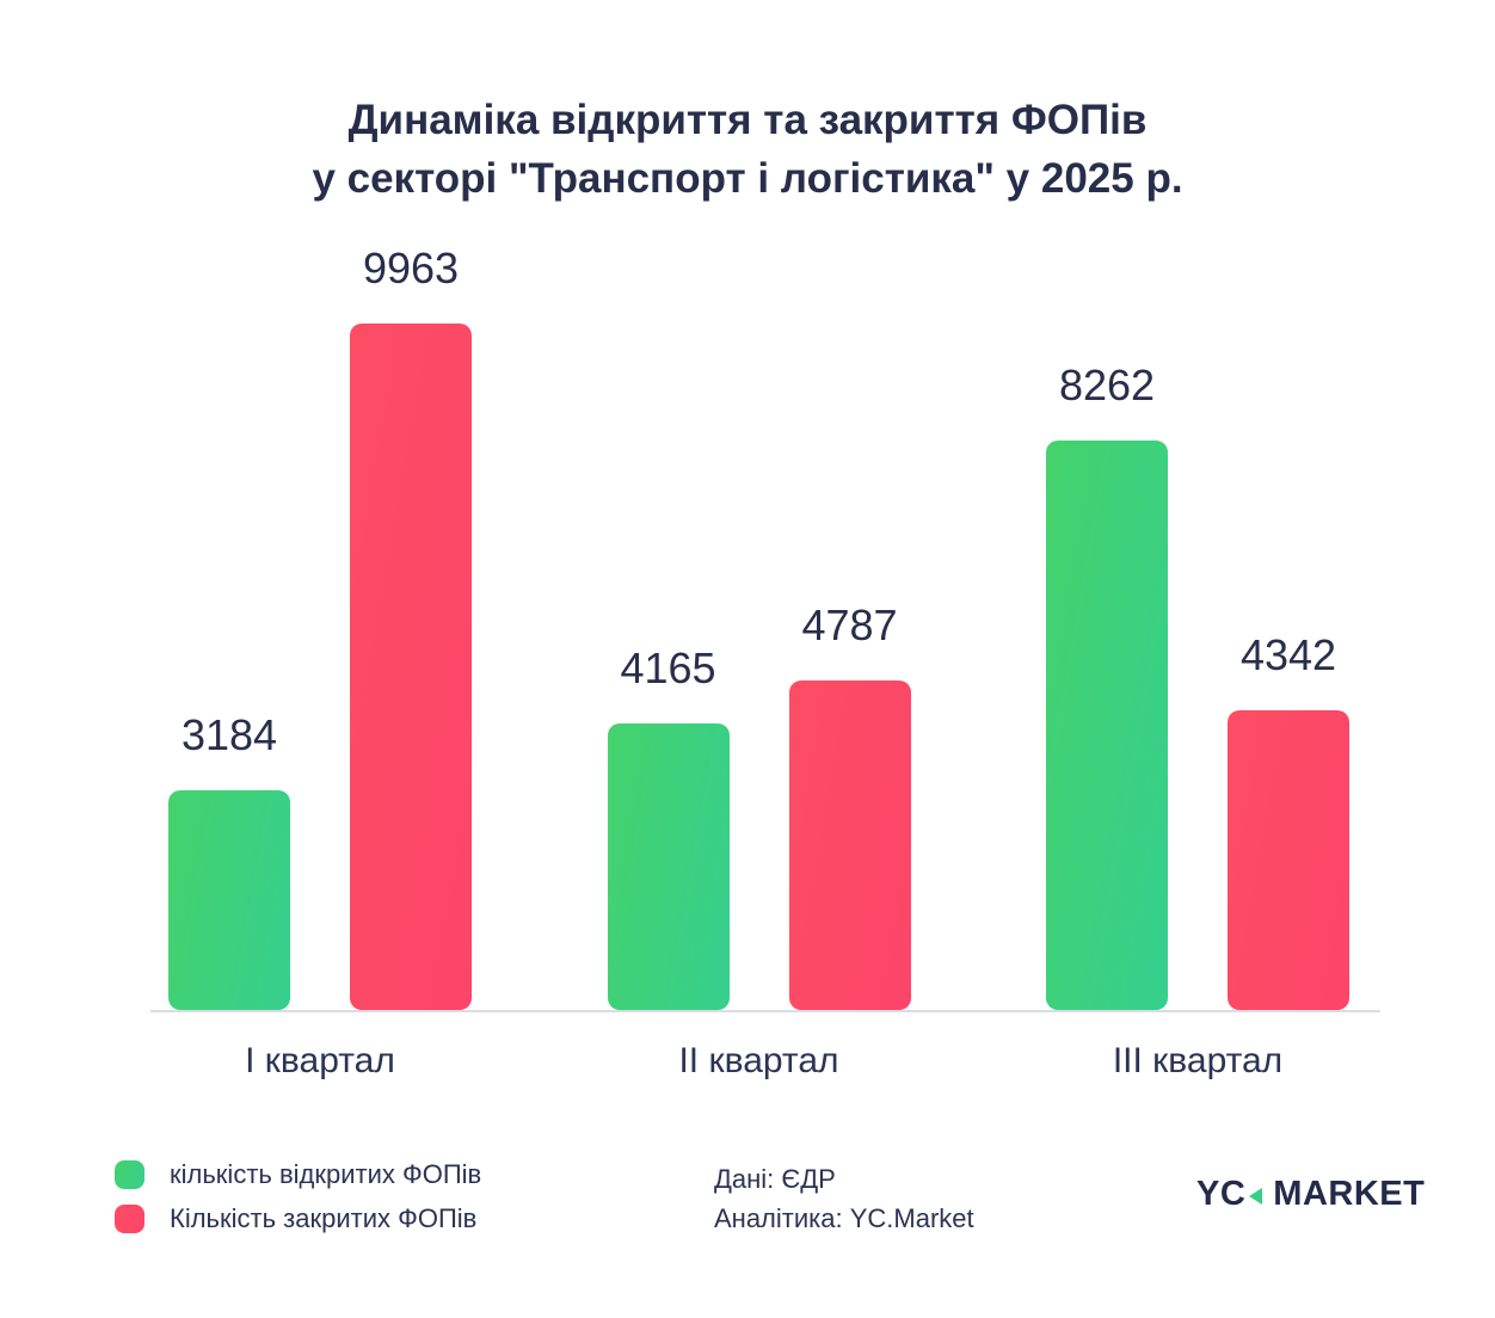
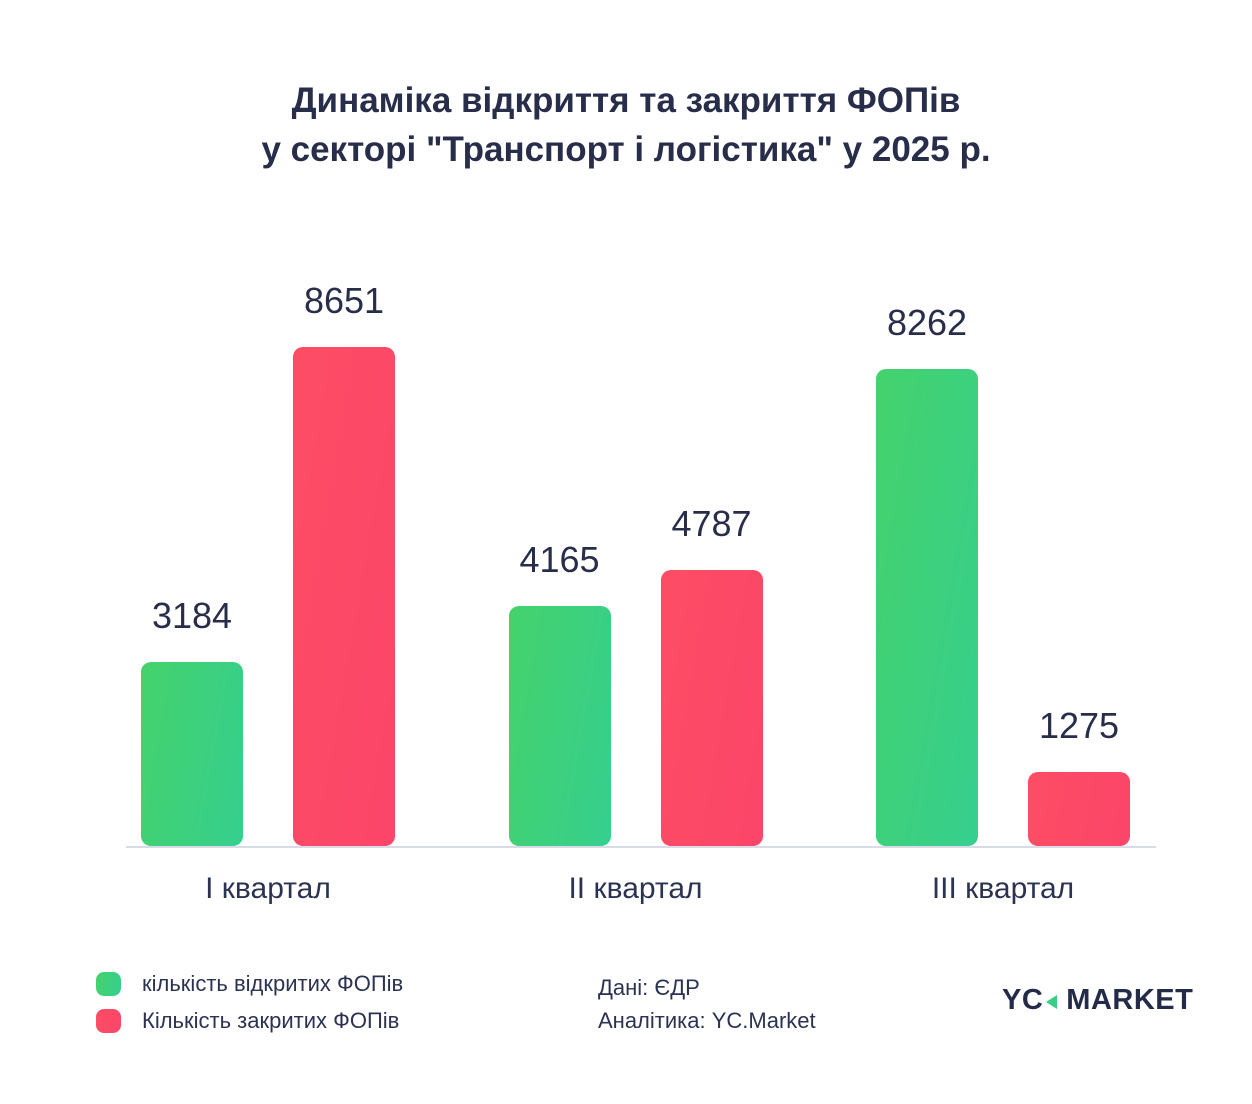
Кількість закритих ФОПів/I квартал: 9963 -> 8651
Кількість закритих ФОПів/III квартал: 4342 -> 1275
